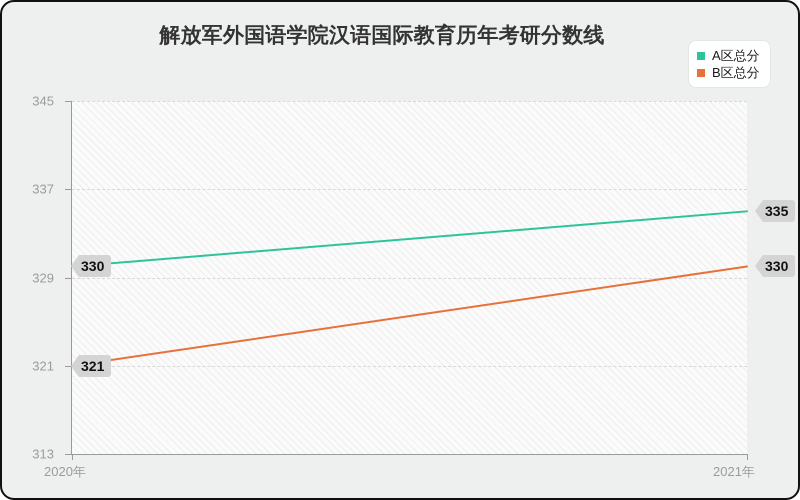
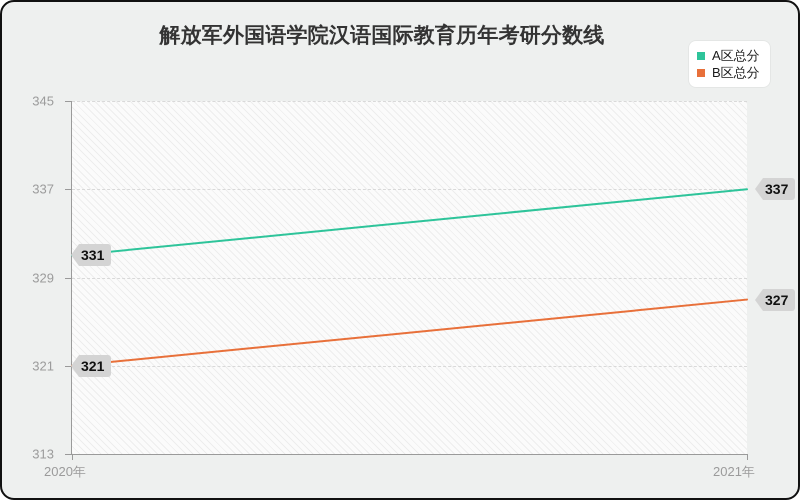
A区总分/2020年: 330 -> 331
A区总分/2021年: 335 -> 337
B区总分/2021年: 330 -> 327
